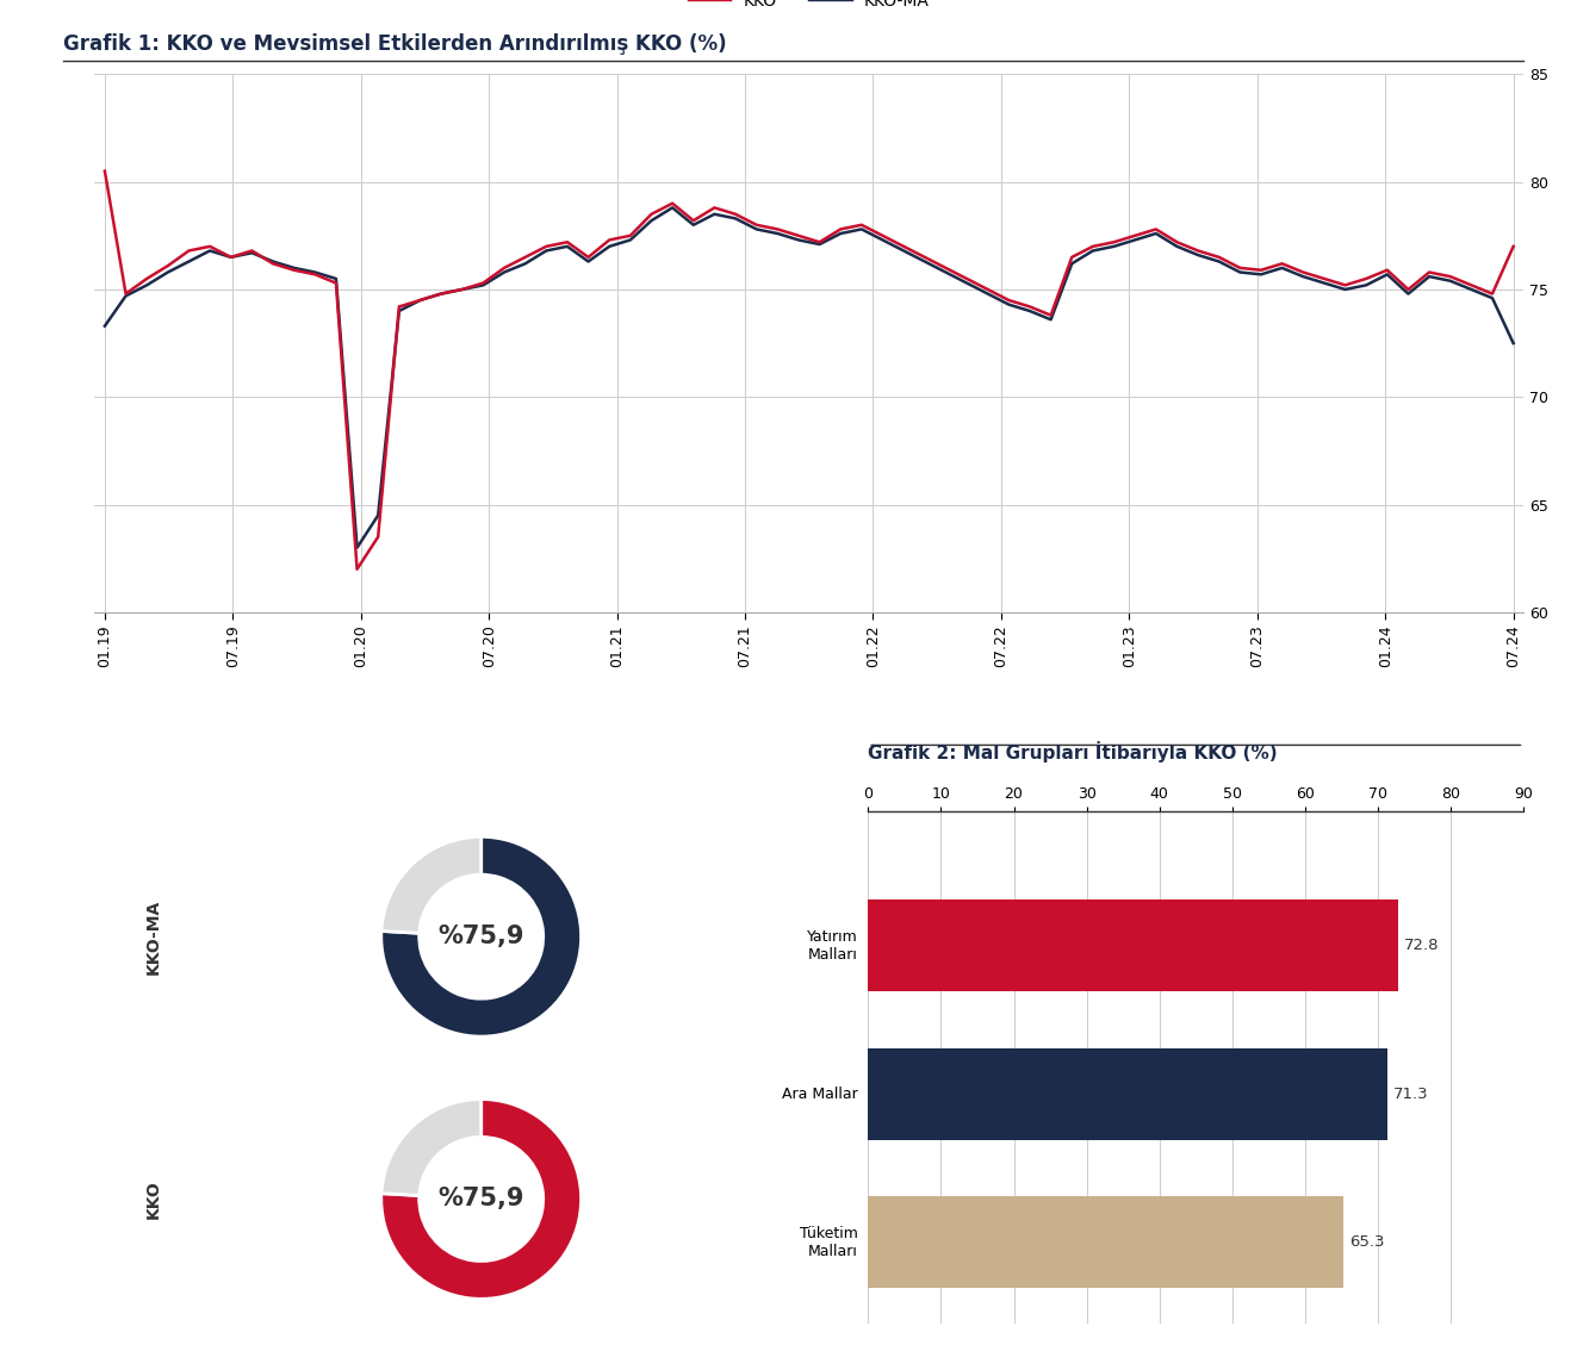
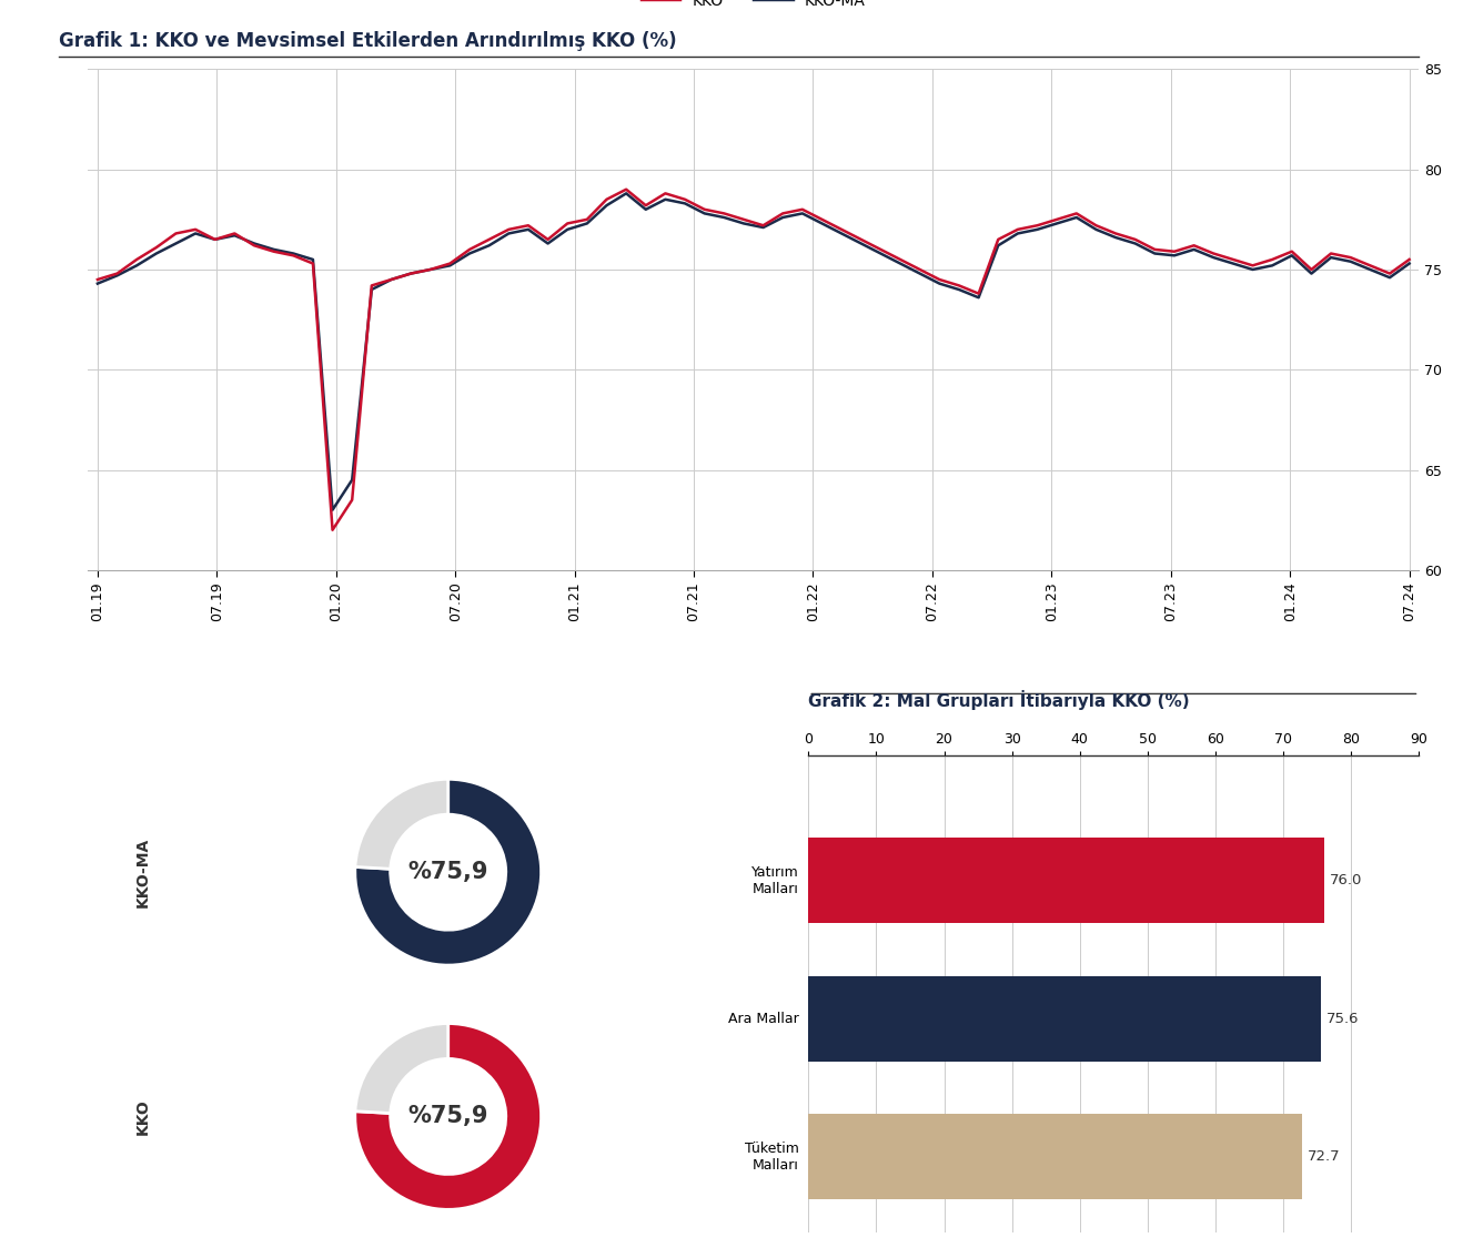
KKO/01.19: 80.5 -> 74.5
KKO-MA/01.19: 73.3 -> 74.3
KKO/07.24: 77.0 -> 75.5
KKO-MA/07.24: 72.5 -> 75.3
Grafik 2: Mal Grupları İtibarıyla KKO (%)/Yatırım Malları: 72.8 -> 76.0
Grafik 2: Mal Grupları İtibarıyla KKO (%)/Ara Mallar: 71.3 -> 75.6
Grafik 2: Mal Grupları İtibarıyla KKO (%)/Tüketim Malları: 65.3 -> 72.7
